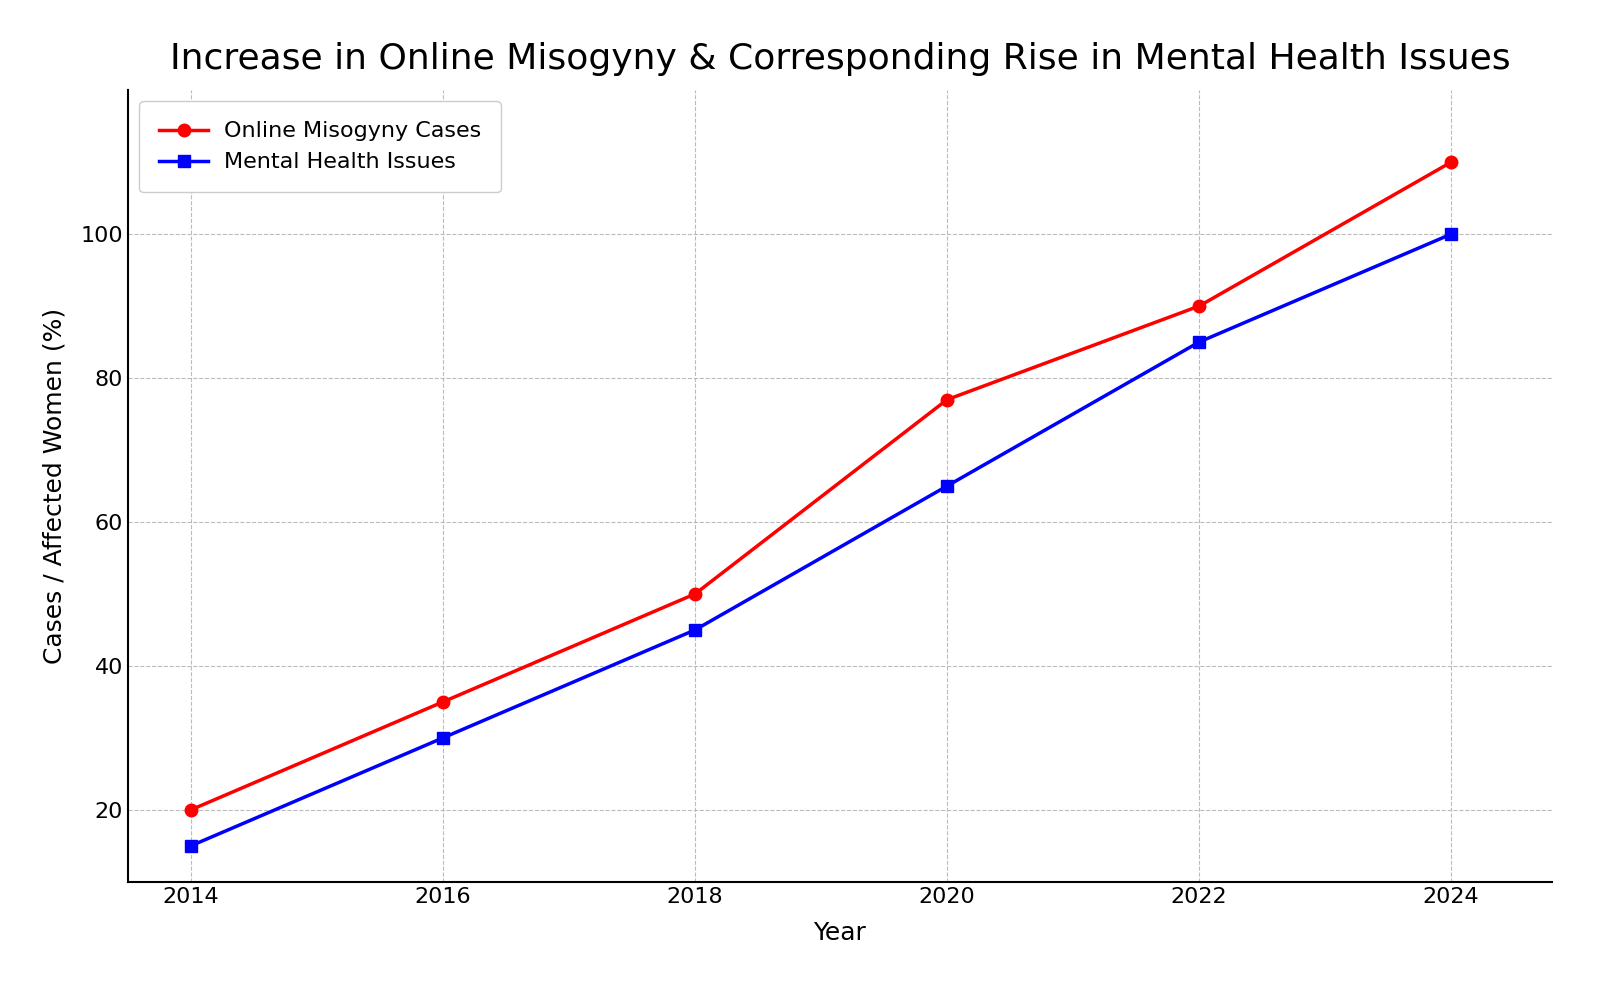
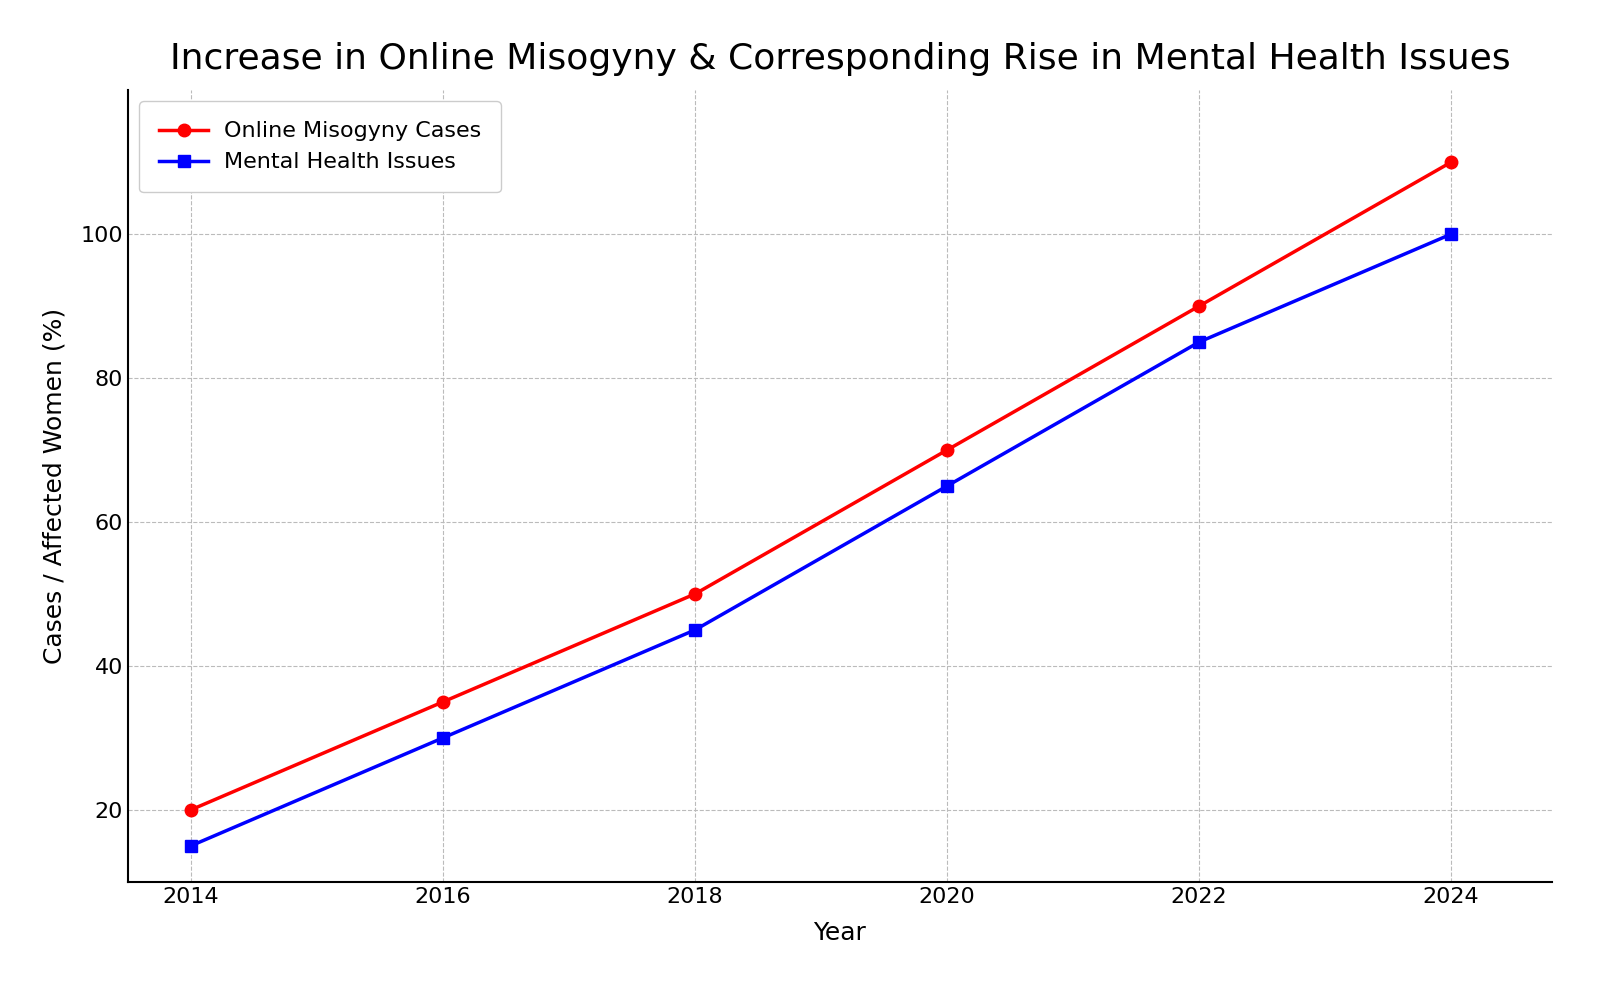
Online Misogyny Cases/2020: 77 -> 70
